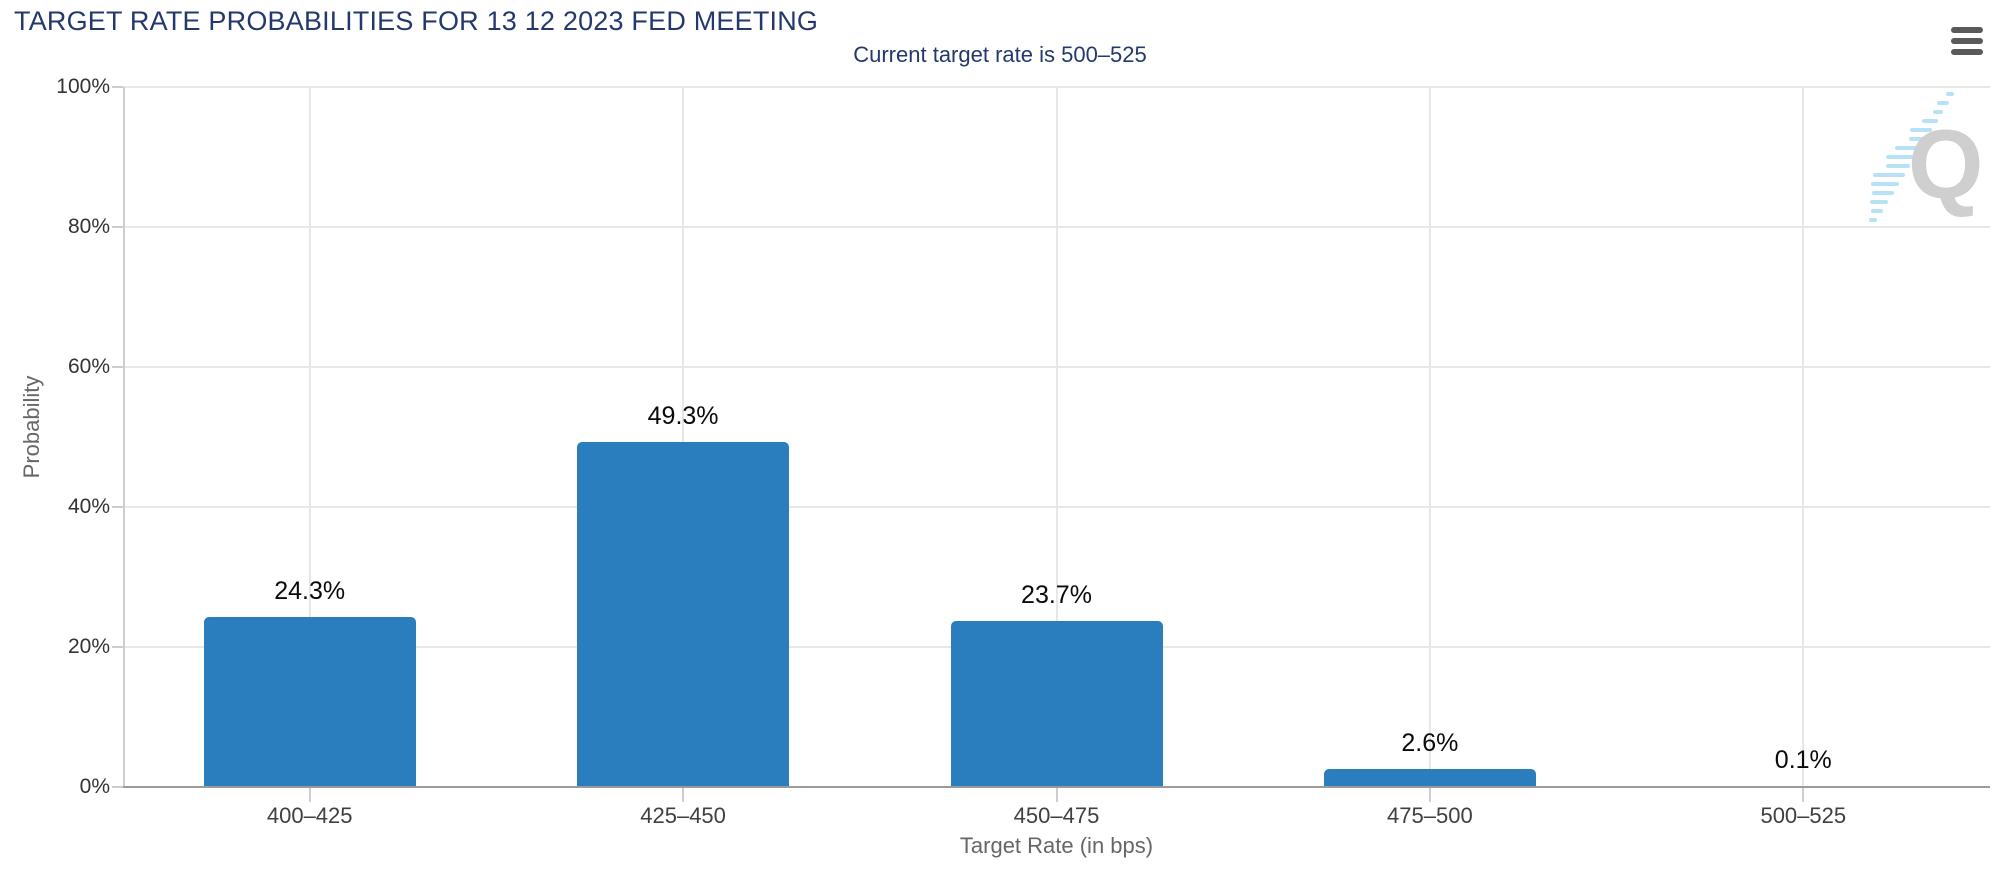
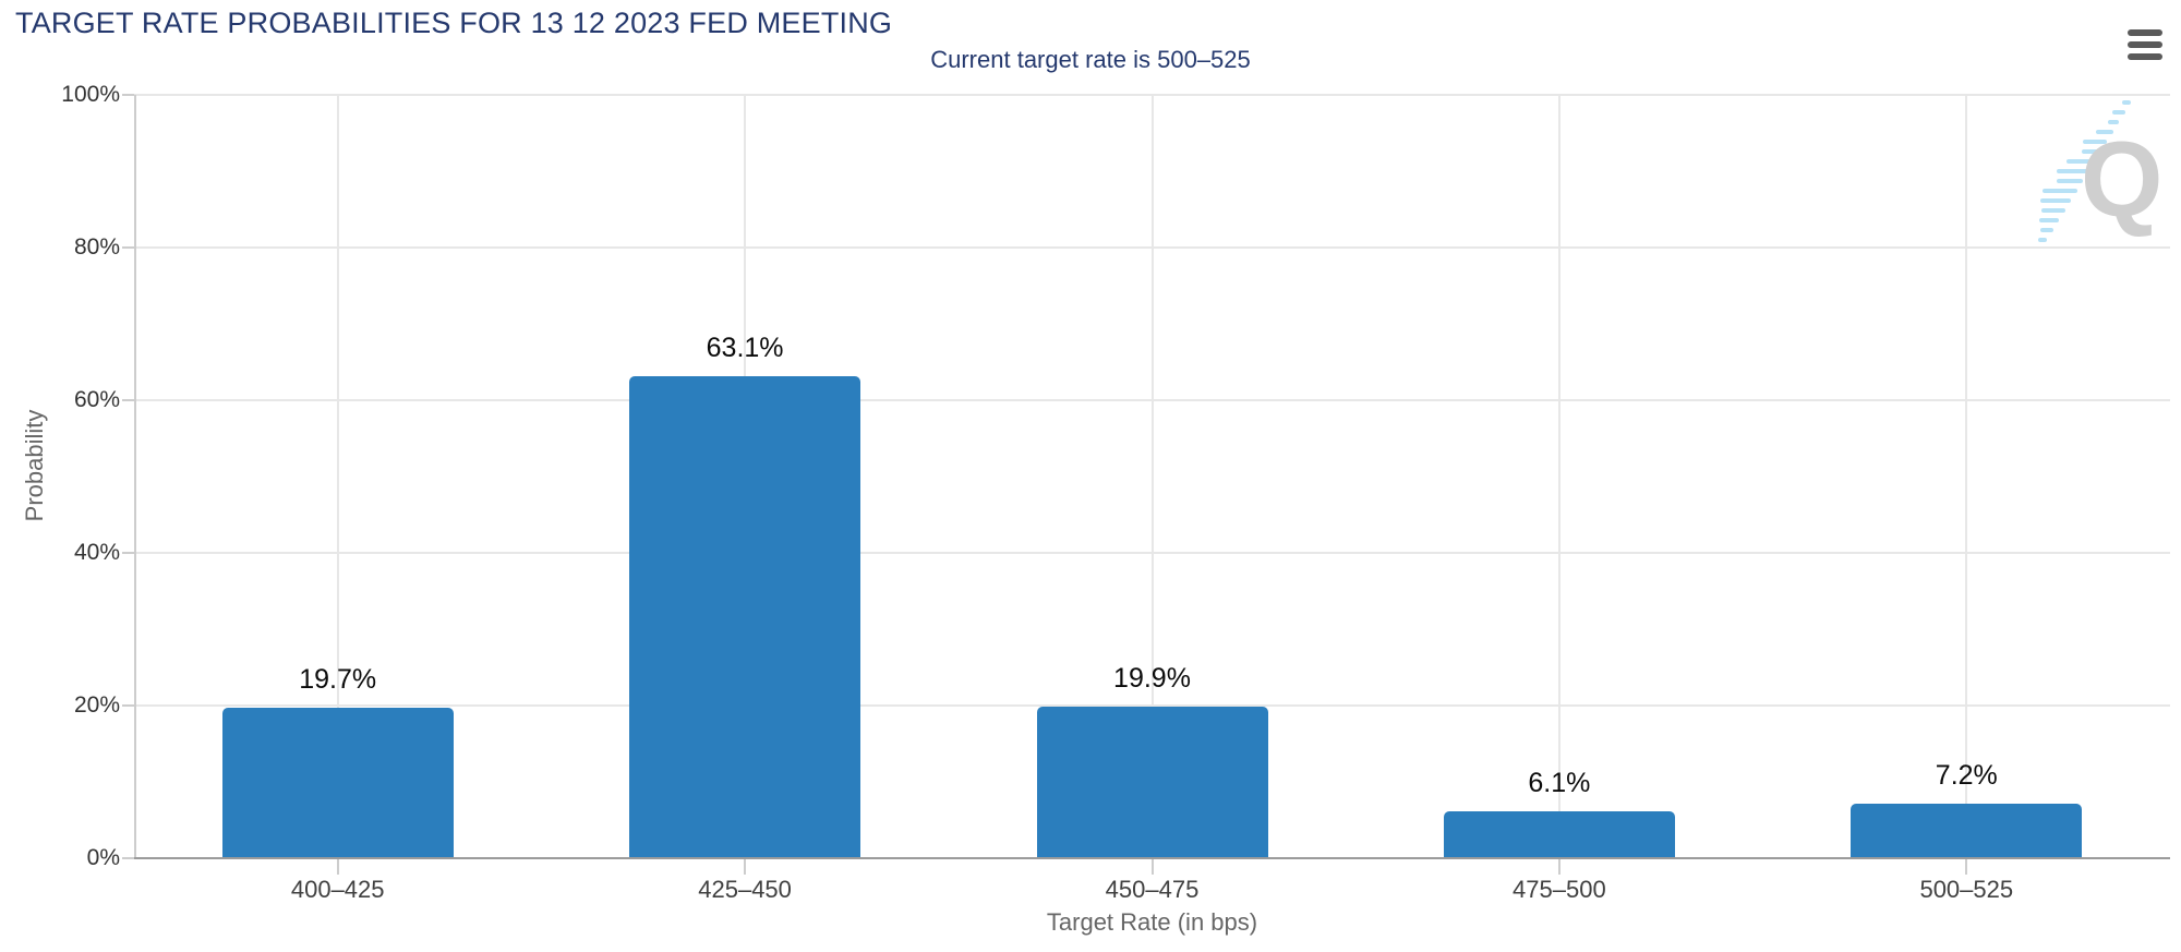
400–425: 24.3% -> 19.7%
425–450: 49.3% -> 63.1%
450–475: 23.7% -> 19.9%
475–500: 2.6% -> 6.1%
500–525: 0.1% -> 7.2%
